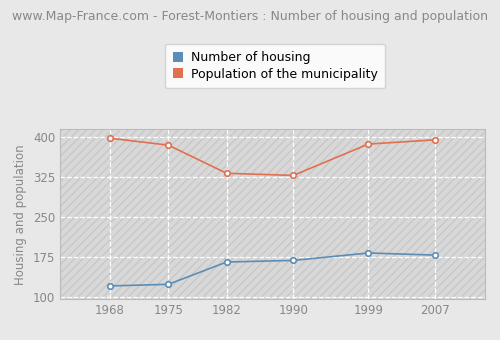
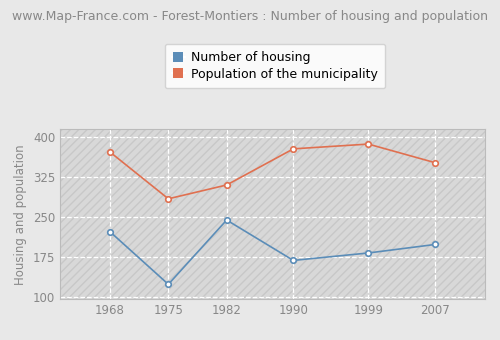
Number of housing/1968: 120 -> 222
Population of the municipality/1968: 398 -> 372
Population of the municipality/1975: 385 -> 284
Number of housing/1982: 165 -> 244
Population of the municipality/1982: 332 -> 310
Population of the municipality/1990: 328 -> 378
Number of housing/2007: 178 -> 198
Population of the municipality/2007: 395 -> 352
